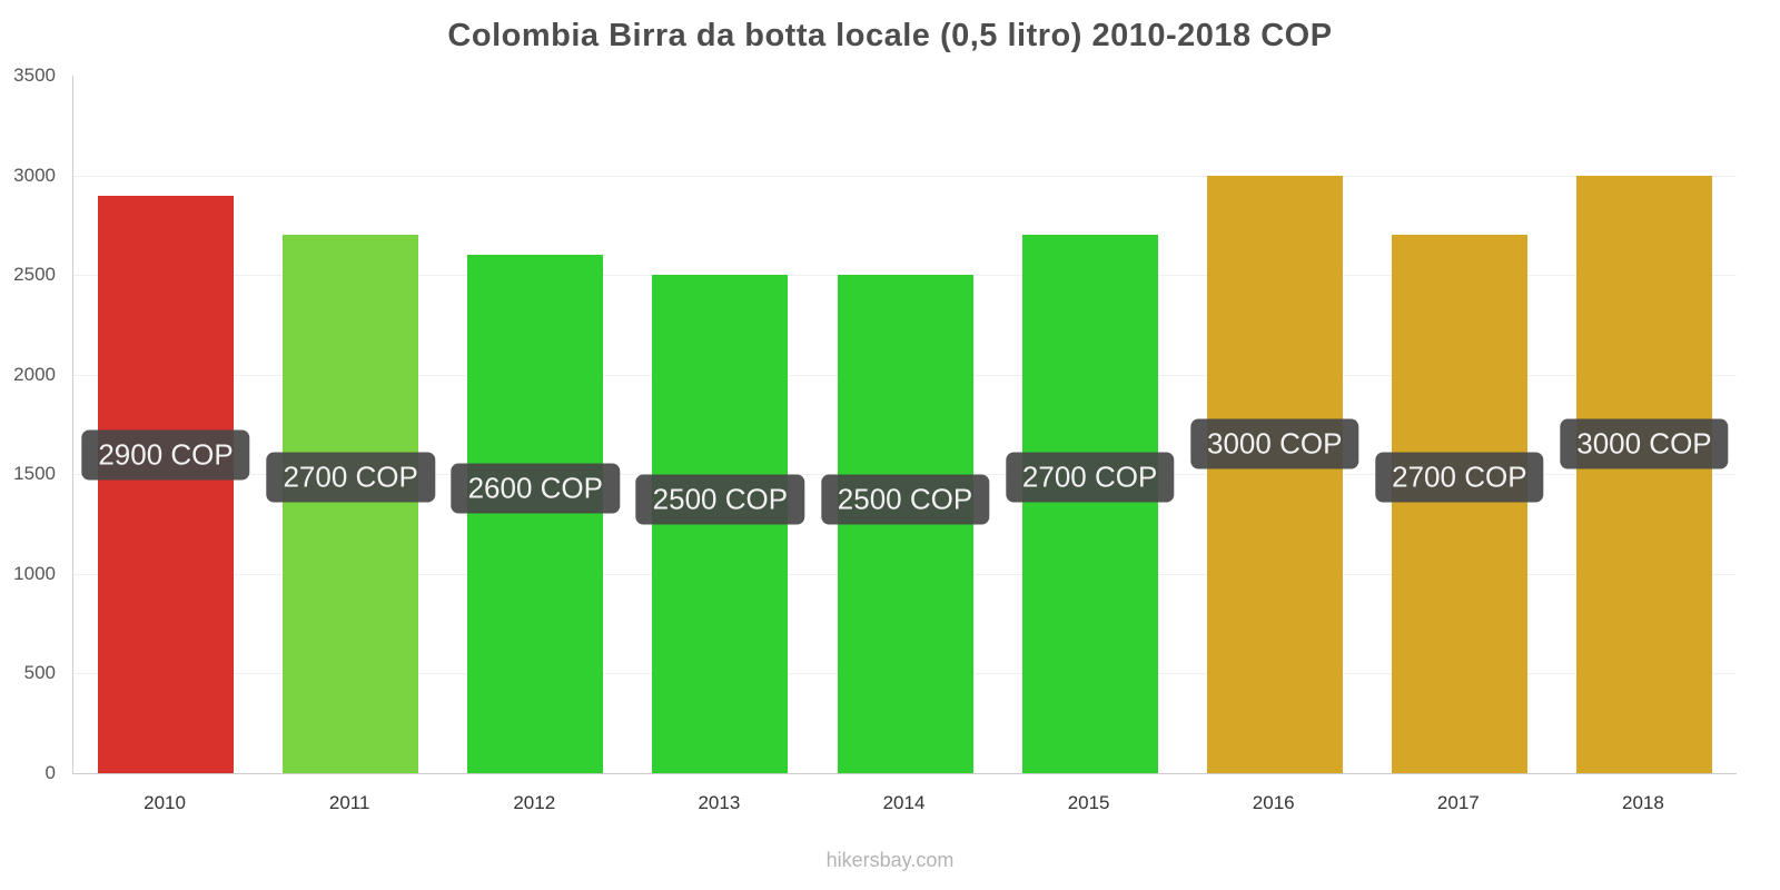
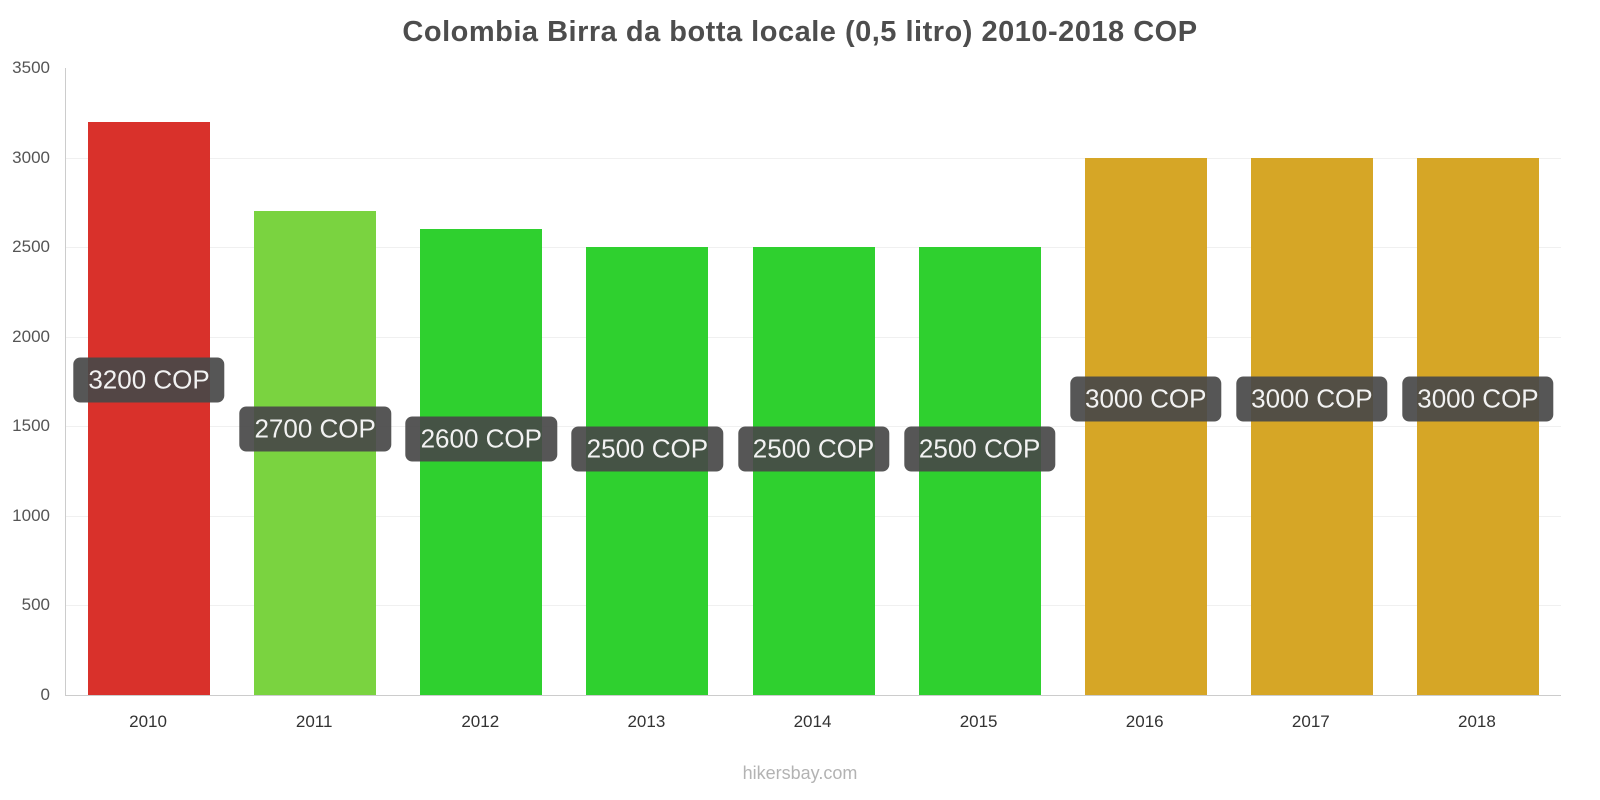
2010: 2900 -> 3200
2015: 2700 -> 2500
2017: 2700 -> 3000
